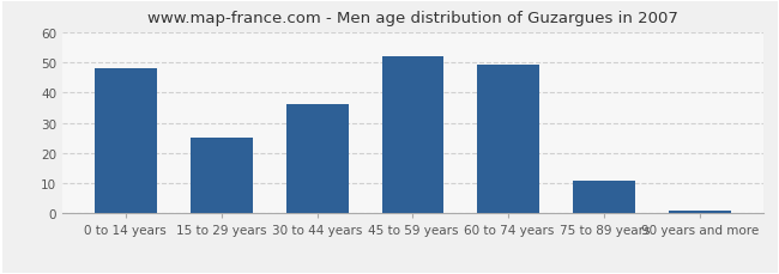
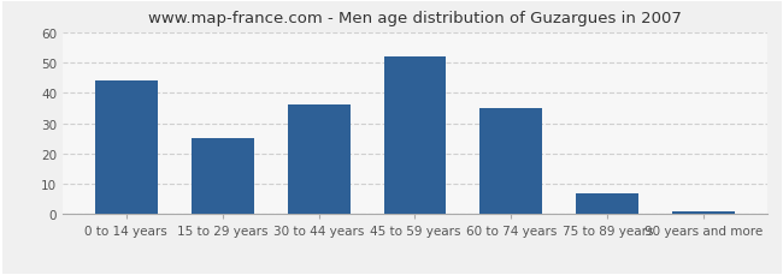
0 to 14 years: 48 -> 44
60 to 74 years: 49 -> 35
75 to 89 years: 11 -> 7
